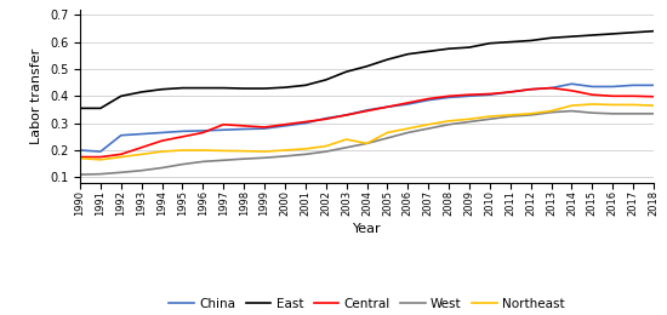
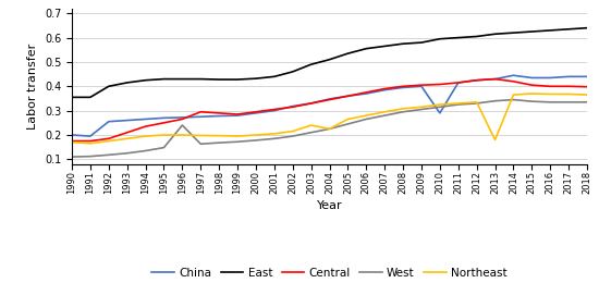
West/1996: 0.158 -> 0.240
China/2010: 0.405 -> 0.290
Northeast/2013: 0.345 -> 0.180
